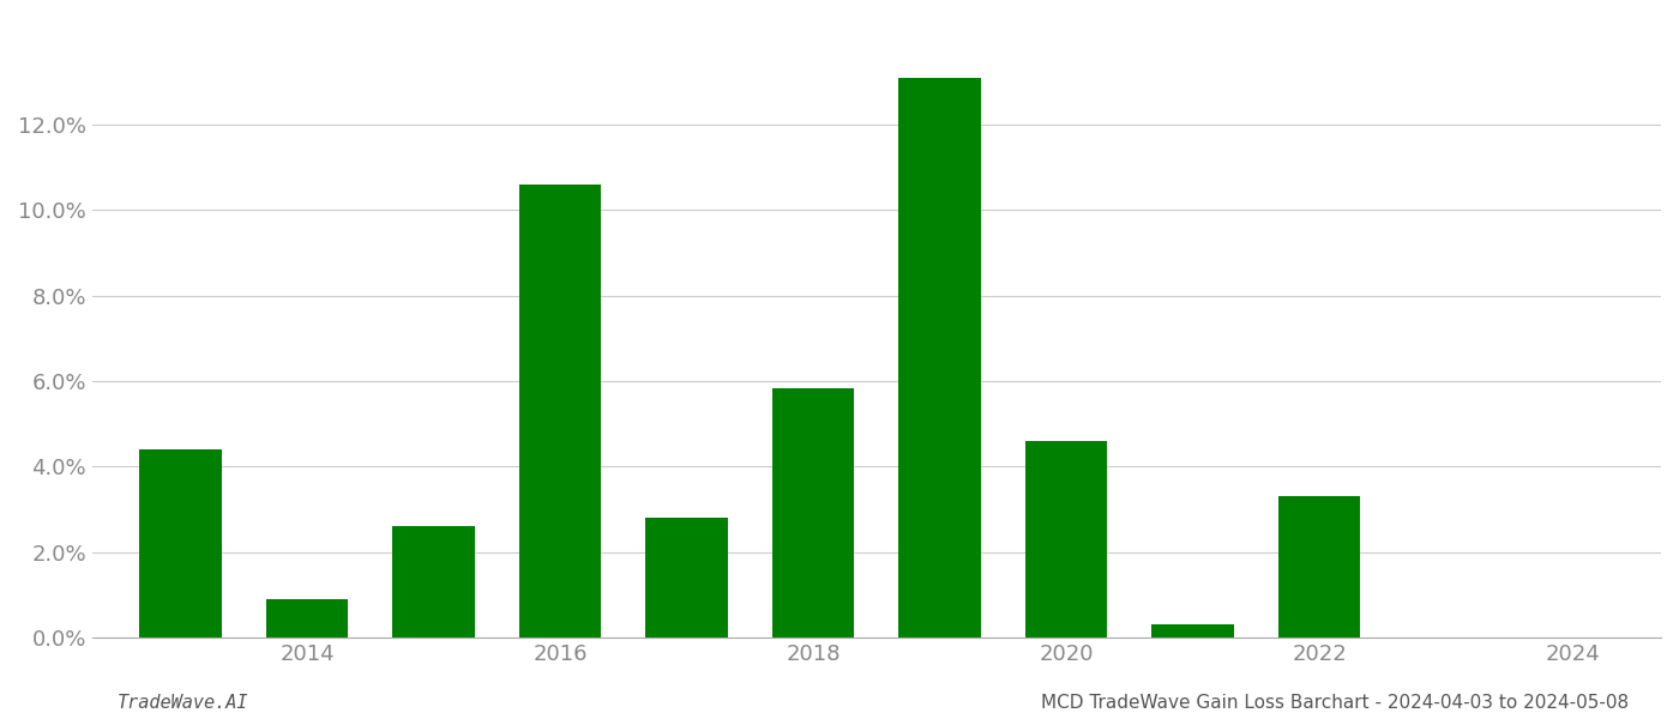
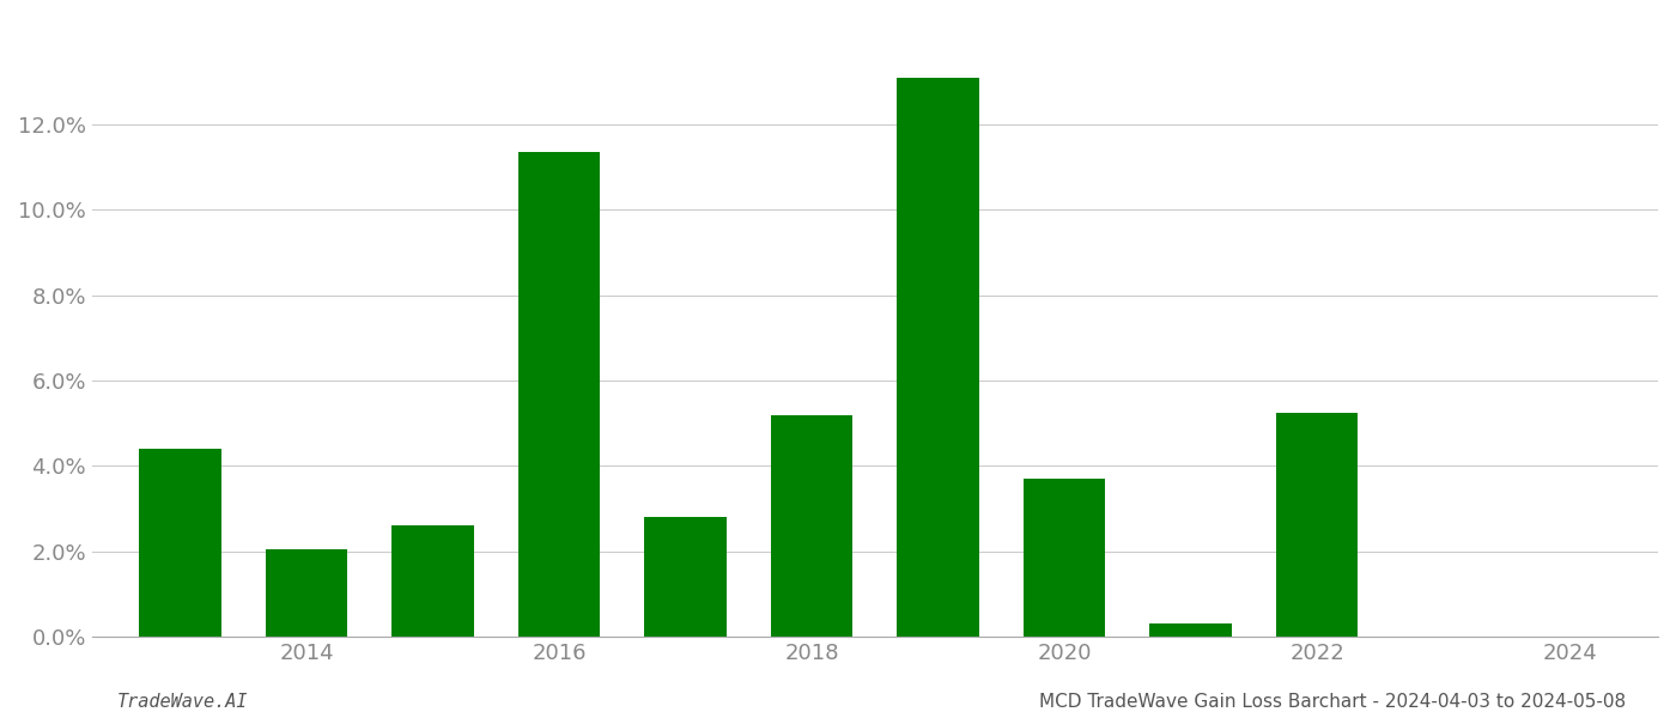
2014: 0.90% -> 2.05%
2016: 10.60% -> 11.35%
2018: 5.85% -> 5.20%
2020: 4.60% -> 3.70%
2022: 3.30% -> 5.25%
